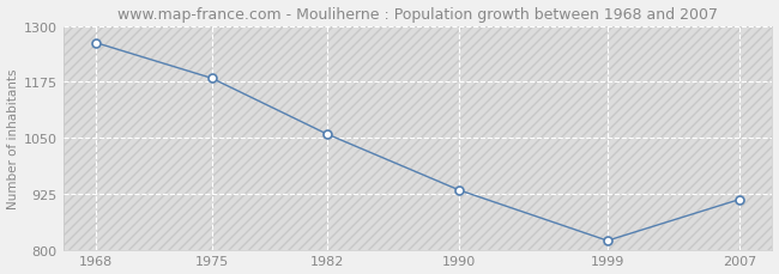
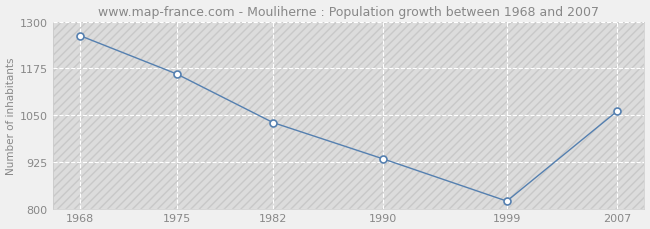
1975: 1183 -> 1160
1982: 1058 -> 1030
2007: 912 -> 1060
